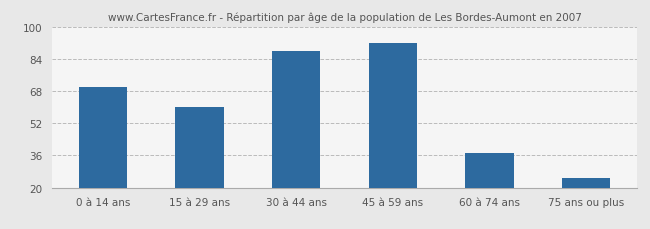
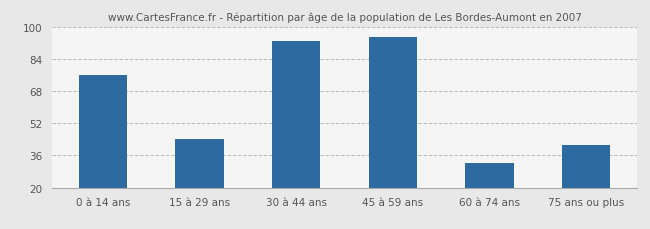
0 à 14 ans: 70 -> 76
15 à 29 ans: 60 -> 44
30 à 44 ans: 88 -> 93
45 à 59 ans: 92 -> 95
60 à 74 ans: 37 -> 32
75 ans ou plus: 25 -> 41
